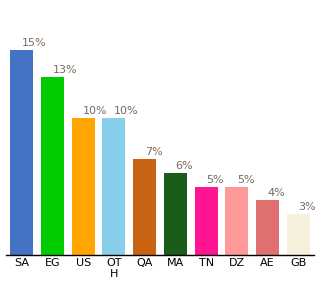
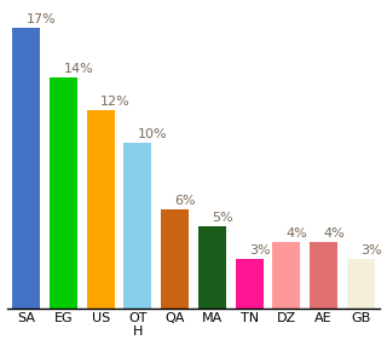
SA: 15% -> 17%
EG: 13% -> 14%
US: 10% -> 12%
QA: 7% -> 6%
MA: 6% -> 5%
TN: 5% -> 3%
DZ: 5% -> 4%
